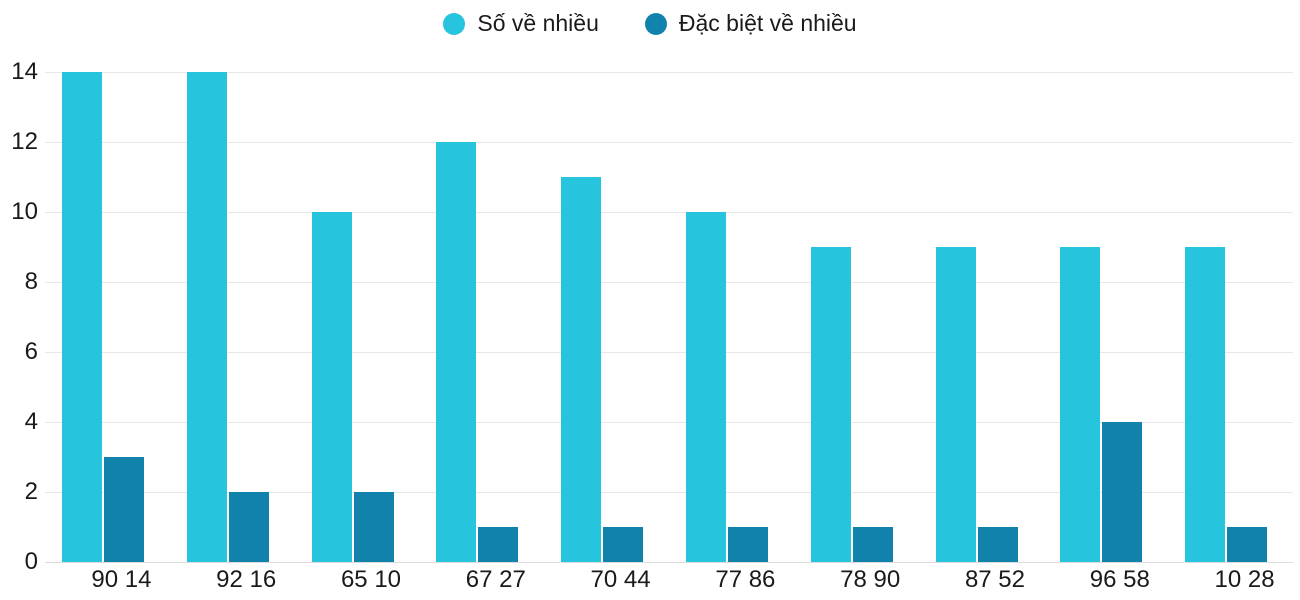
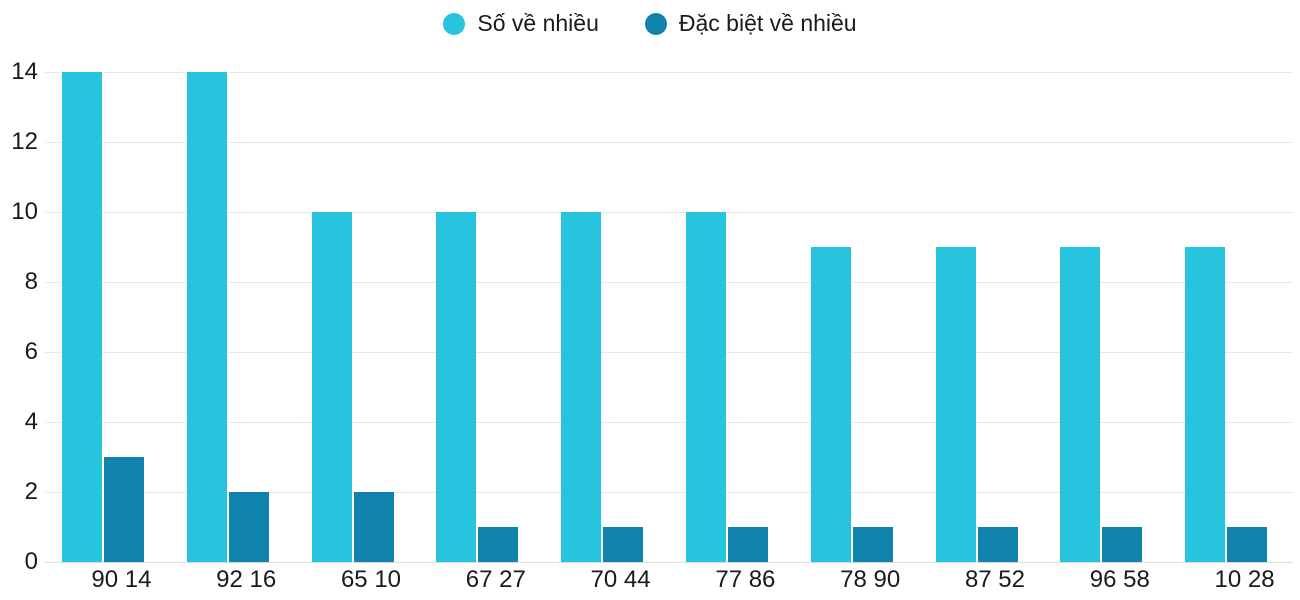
Số về nhiều/67 27: 12 -> 10
Số về nhiều/70 44: 11 -> 10
Đặc biệt về nhiều/96 58: 4 -> 1
